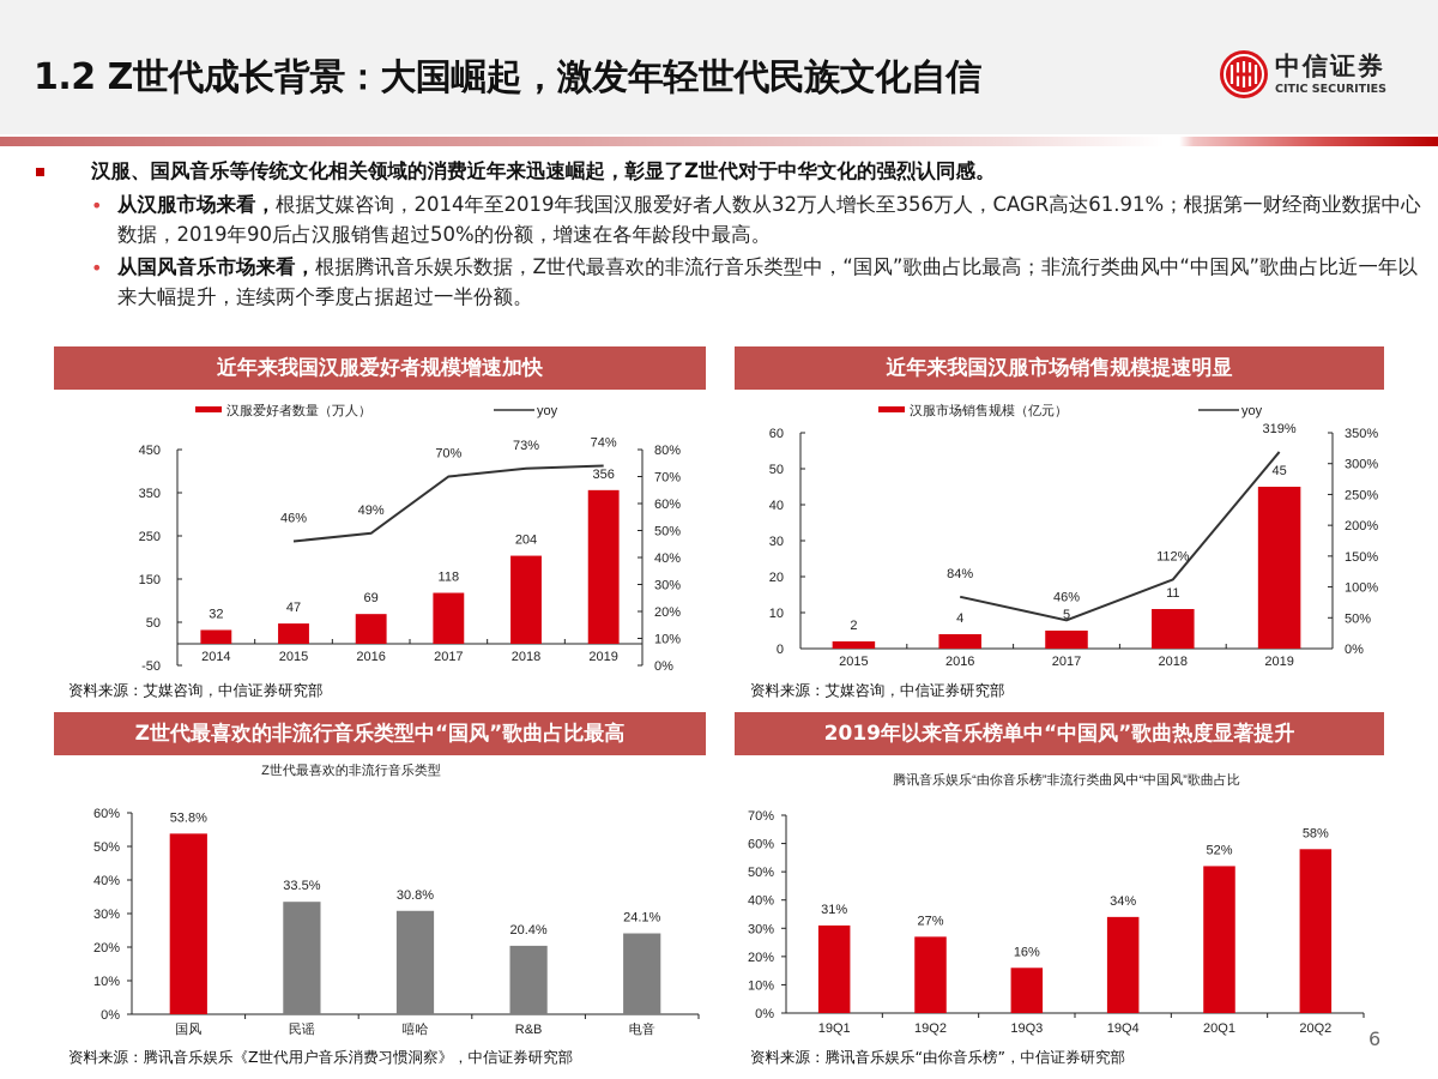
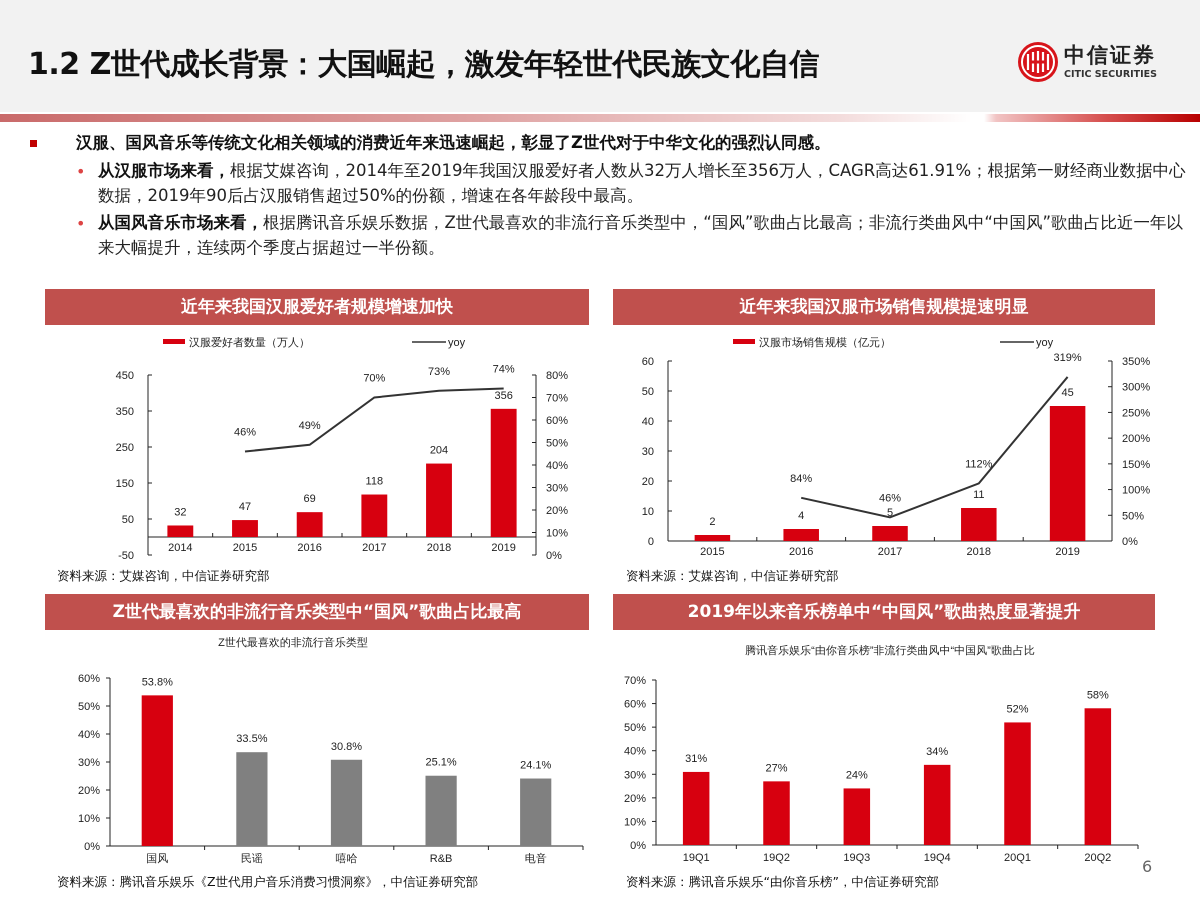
Z世代最喜欢的非流行音乐类型/R&B: 20.4% -> 25.1%
腾讯音乐娱乐“由你音乐榜”非流行类曲风中“中国风”歌曲占比/19Q3: 16% -> 24%
